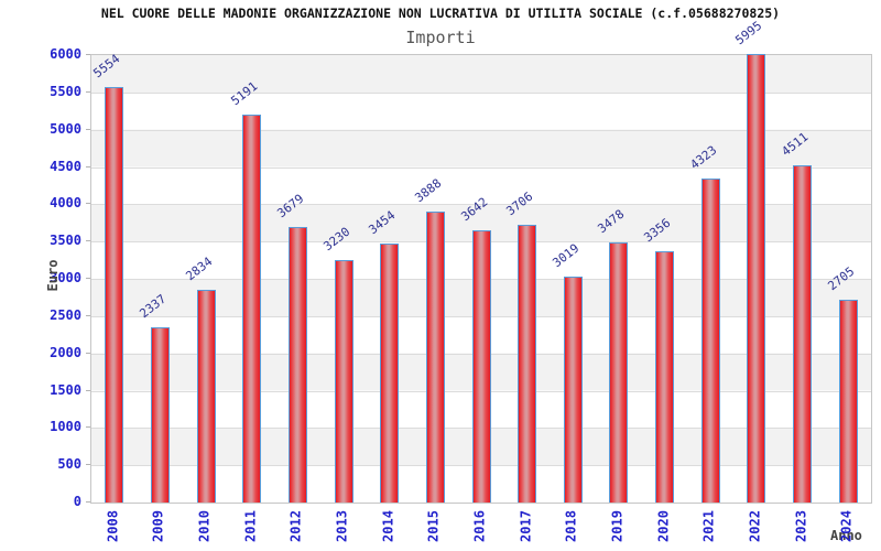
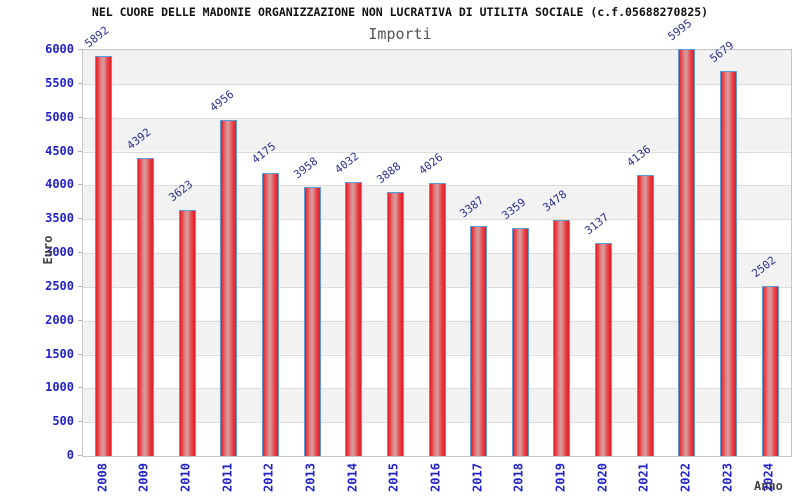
2008: 5554 -> 5892
2009: 2337 -> 4392
2010: 2834 -> 3623
2011: 5191 -> 4956
2012: 3679 -> 4175
2013: 3230 -> 3958
2014: 3454 -> 4032
2016: 3642 -> 4026
2017: 3706 -> 3387
2018: 3019 -> 3359
2020: 3356 -> 3137
2021: 4323 -> 4136
2023: 4511 -> 5679
2024: 2705 -> 2502
